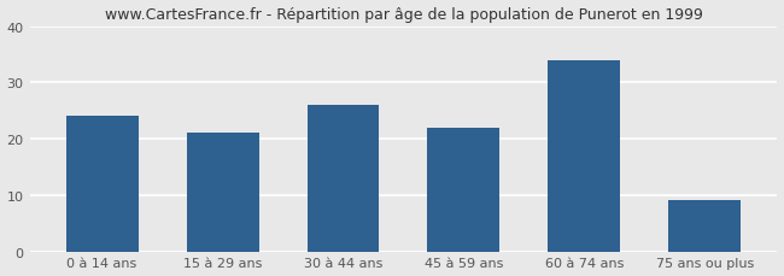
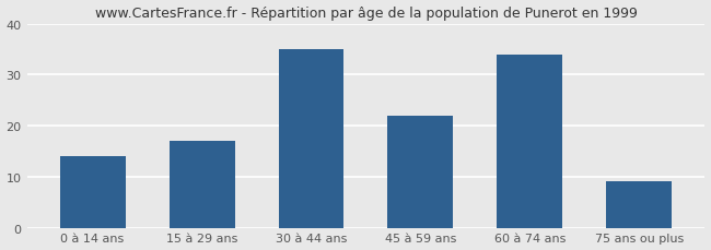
0 à 14 ans: 24 -> 14
15 à 29 ans: 21 -> 17
30 à 44 ans: 26 -> 35
